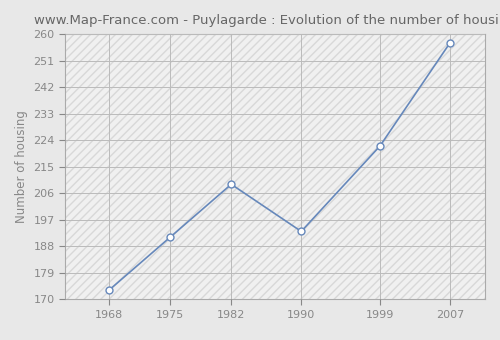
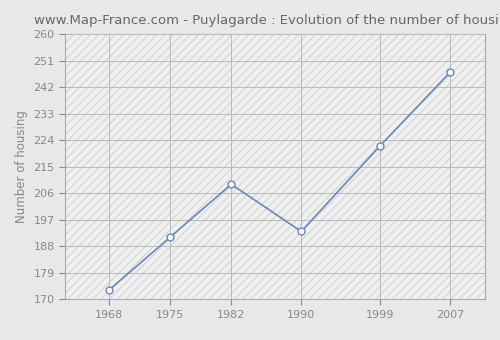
2007: 257 -> 247
